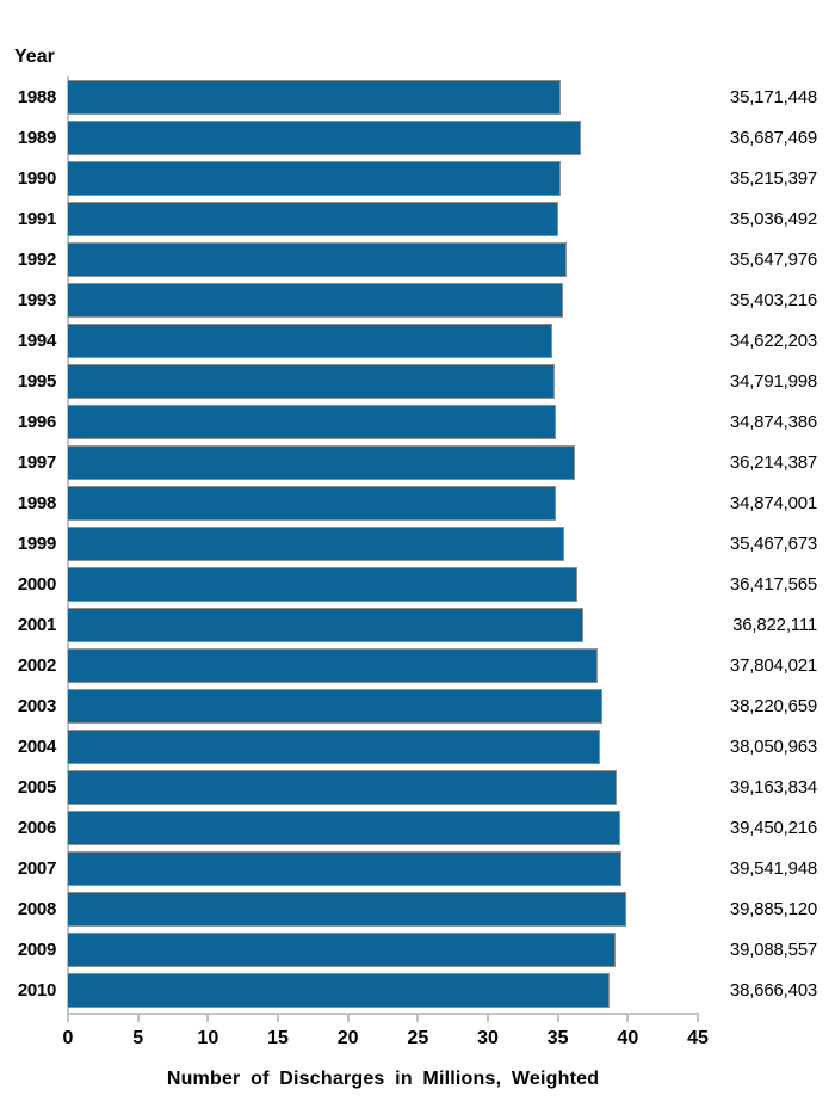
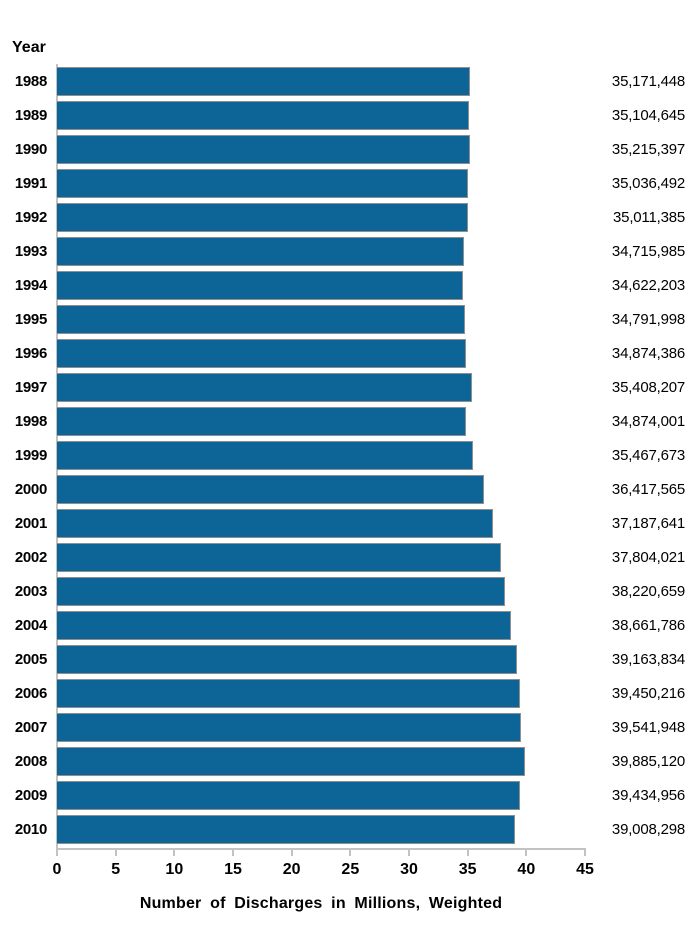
1989: 36,687,469 -> 35,104,645
1992: 35,647,976 -> 35,011,385
1993: 35,403,216 -> 34,715,985
1997: 36,214,387 -> 35,408,207
2001: 36,822,111 -> 37,187,641
2004: 38,050,963 -> 38,661,786
2009: 39,088,557 -> 39,434,956
2010: 38,666,403 -> 39,008,298
